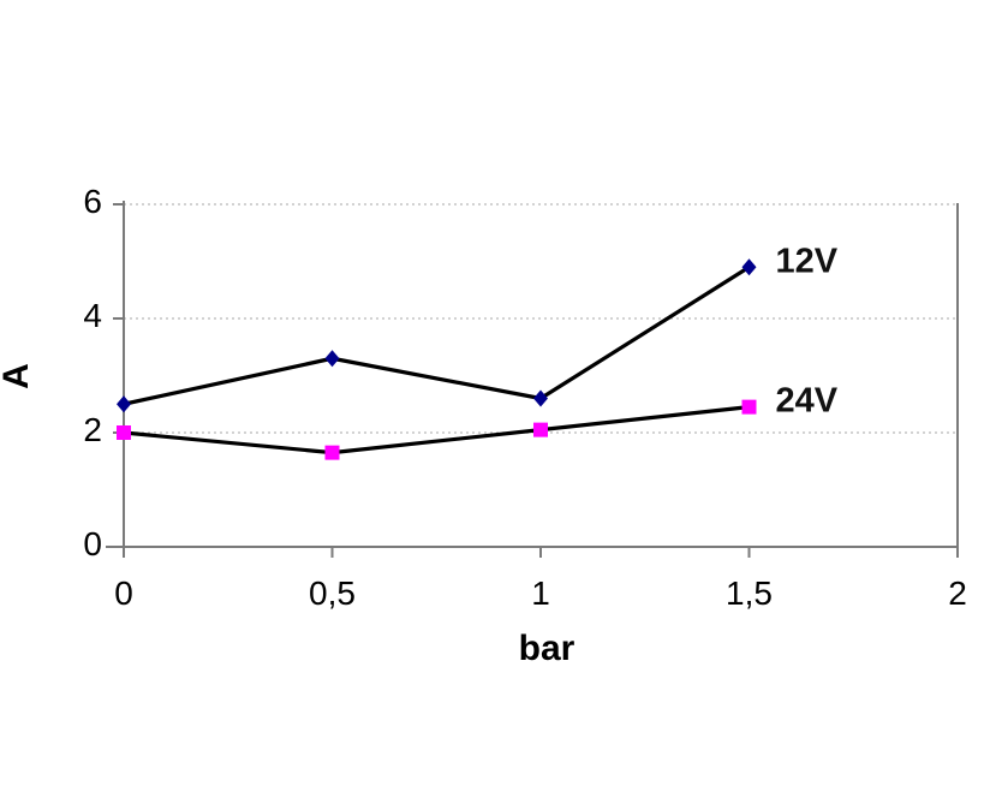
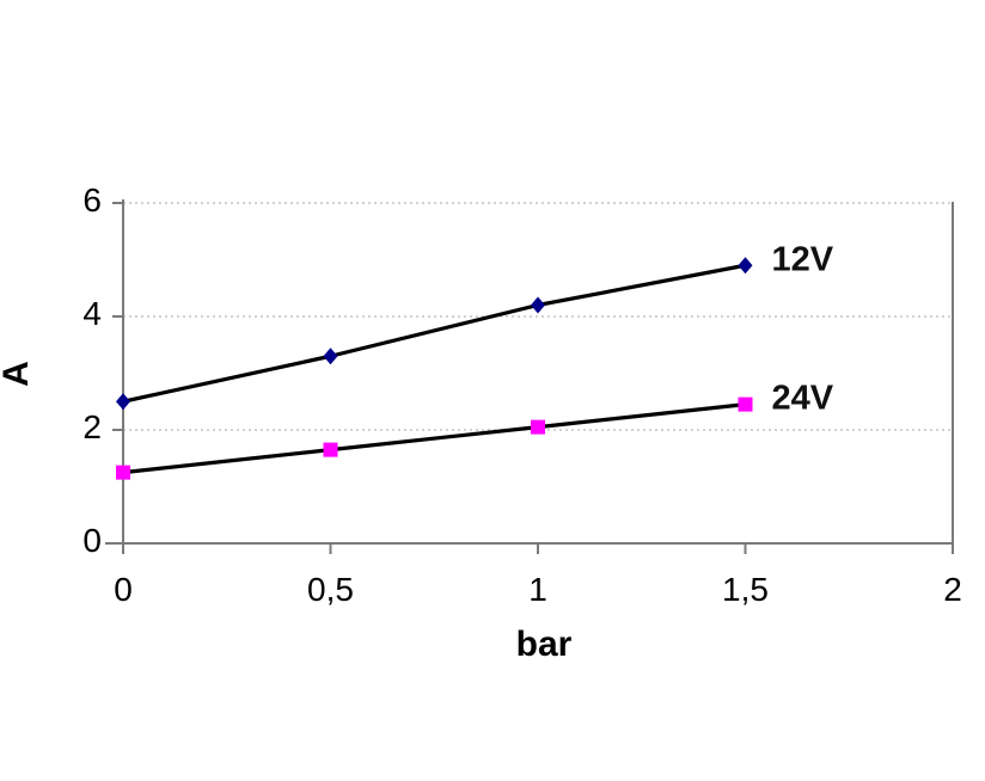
24V/0: 2.0 -> 1.2
12V/1: 2.6 -> 4.2
